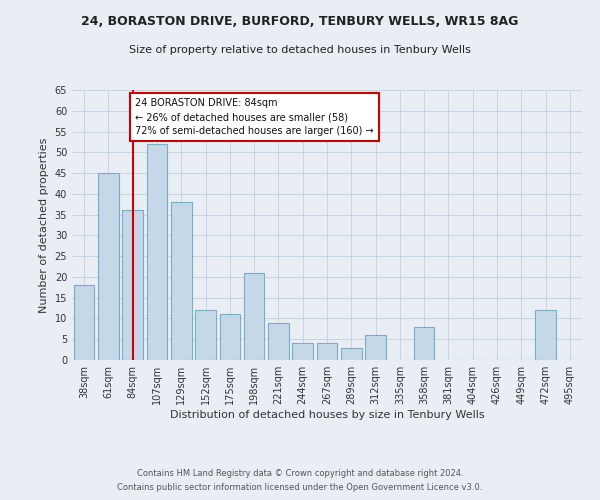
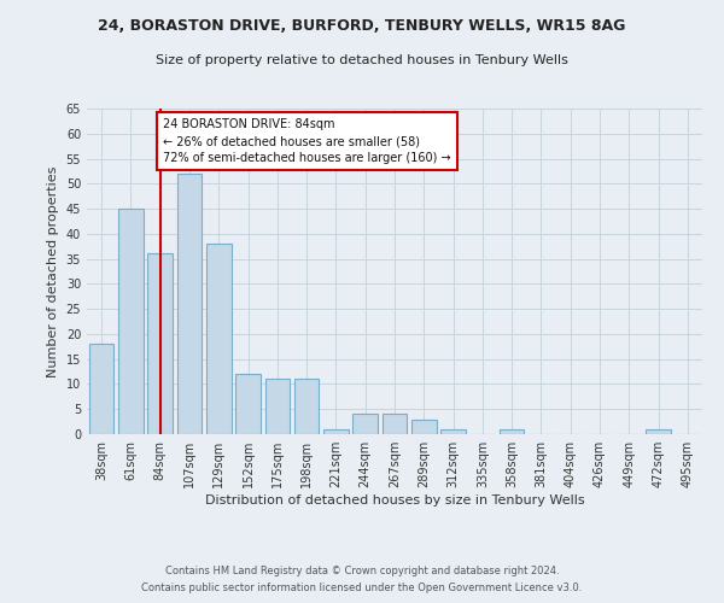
198sqm: 21 -> 11
221sqm: 9 -> 1
312sqm: 6 -> 1
358sqm: 8 -> 1
472sqm: 12 -> 1
